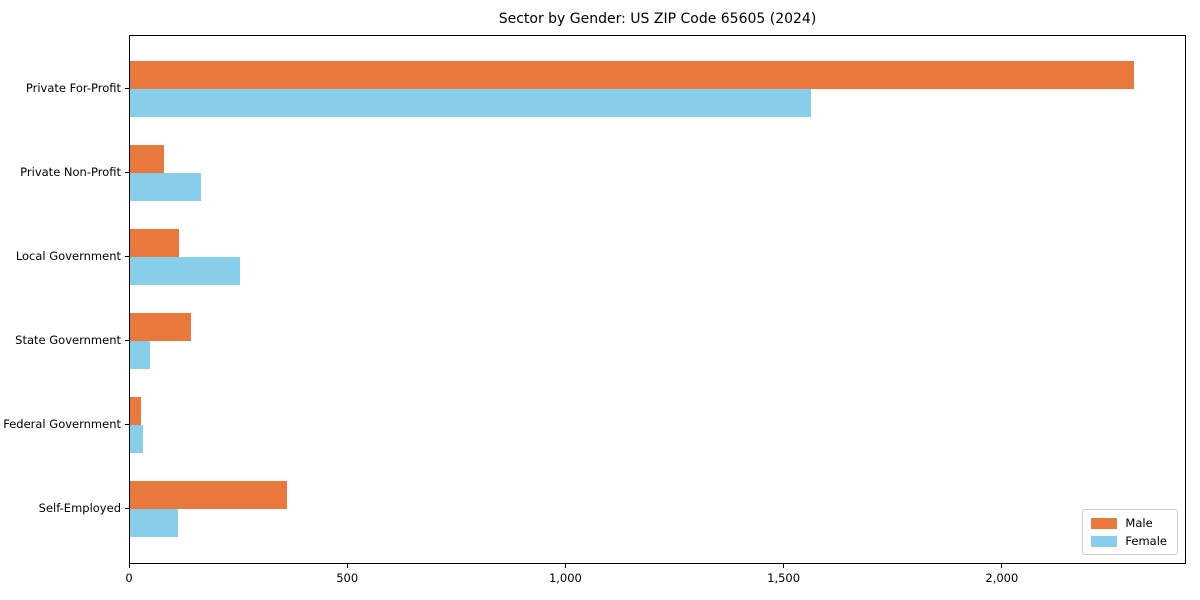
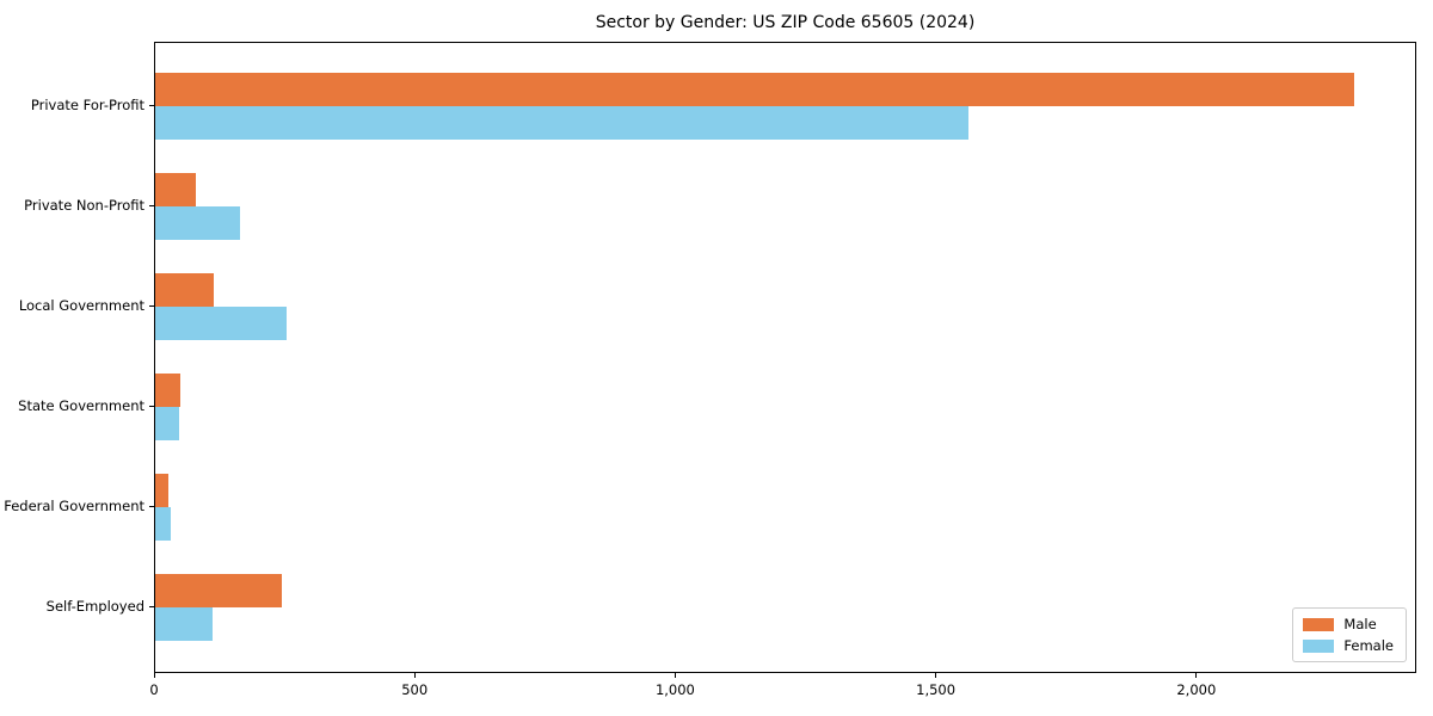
Male/State Government: 140 -> 50
Male/Self-Employed: 360 -> 240
